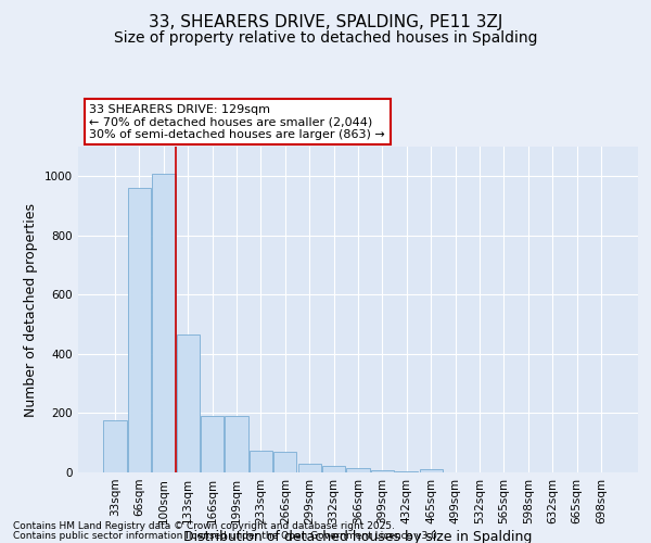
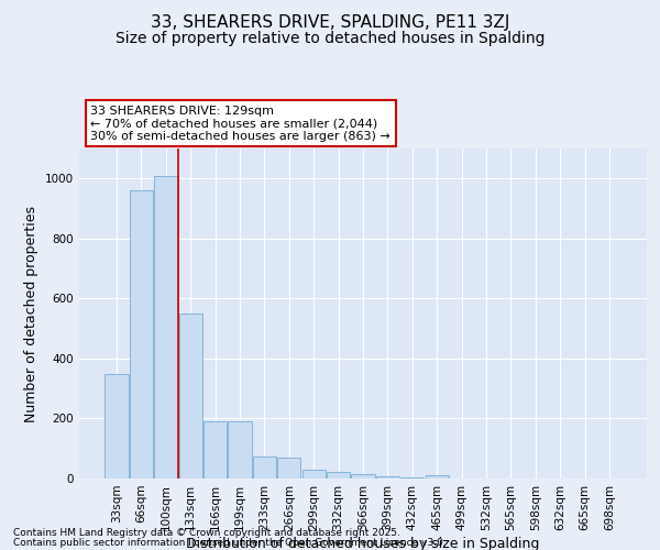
33sqm: 175 -> 350
133sqm: 465 -> 550
